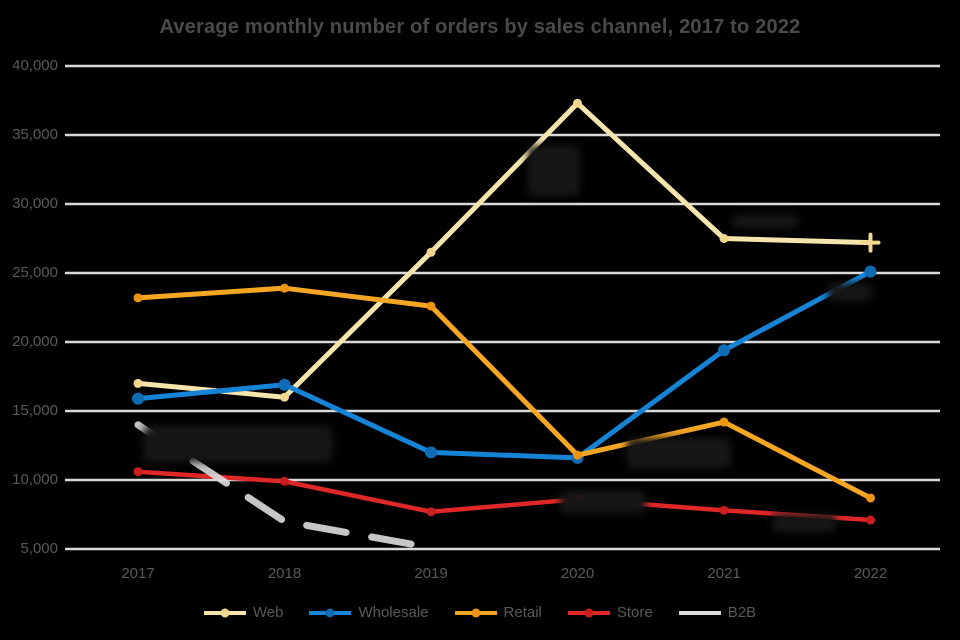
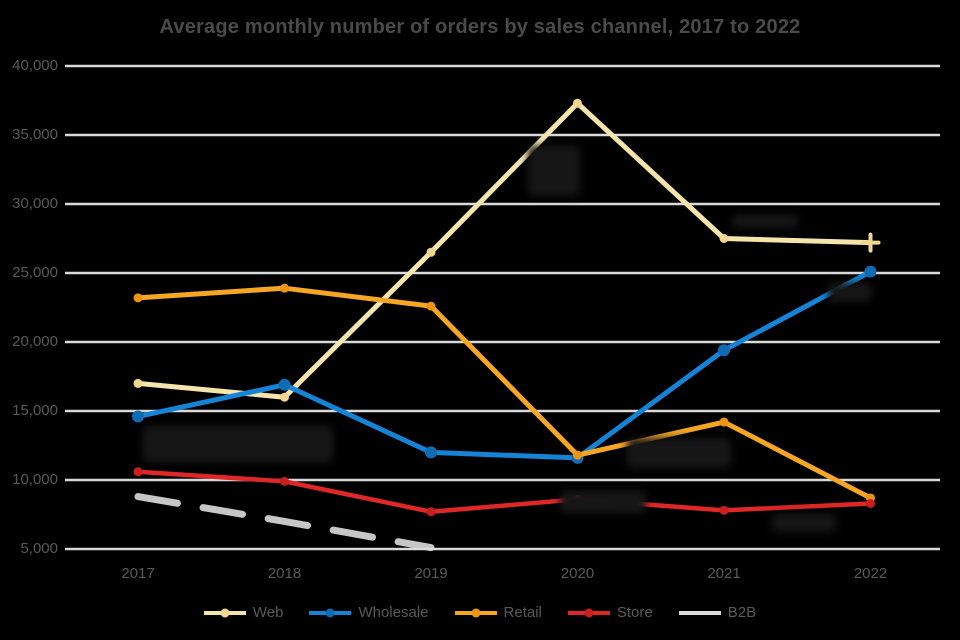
Wholesale/2017: 15900 -> 14600
B2B/2017: 14000 -> 8800
Store/2022: 7100 -> 8300
